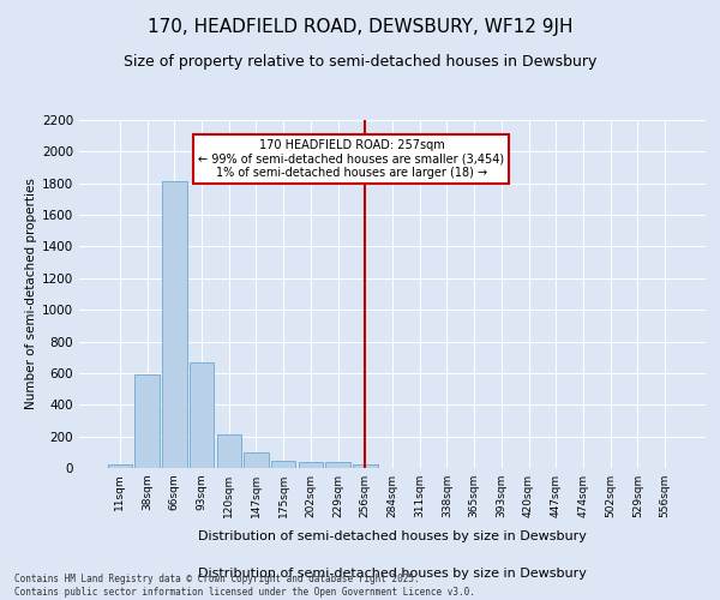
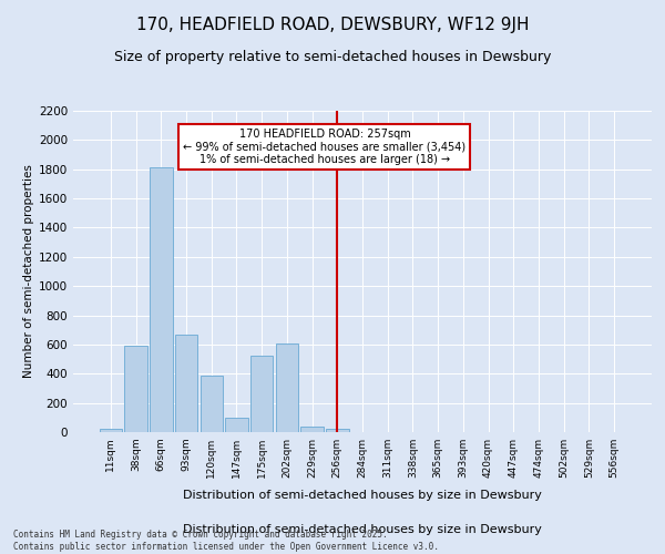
120sqm: 220 -> 390
175sqm: 40 -> 520
202sqm: 40 -> 610
